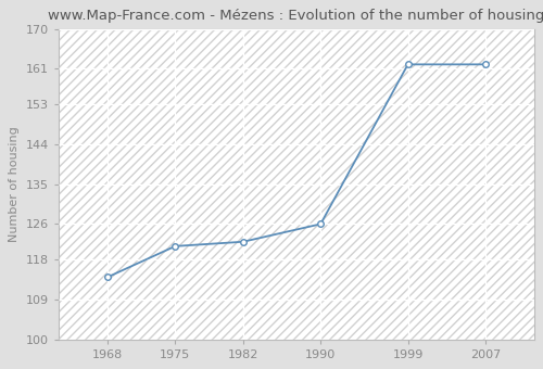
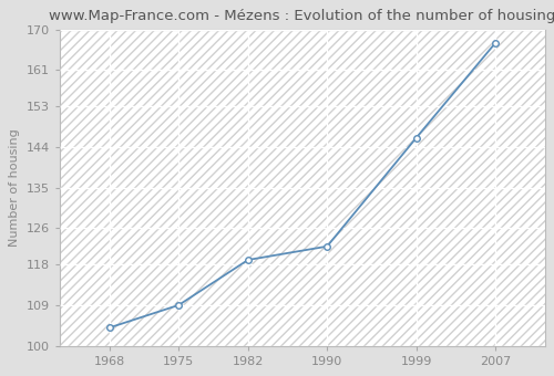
1968: 114 -> 104
1975: 121 -> 109
1982: 122 -> 119
1990: 126 -> 122
1999: 162 -> 146
2007: 162 -> 167
